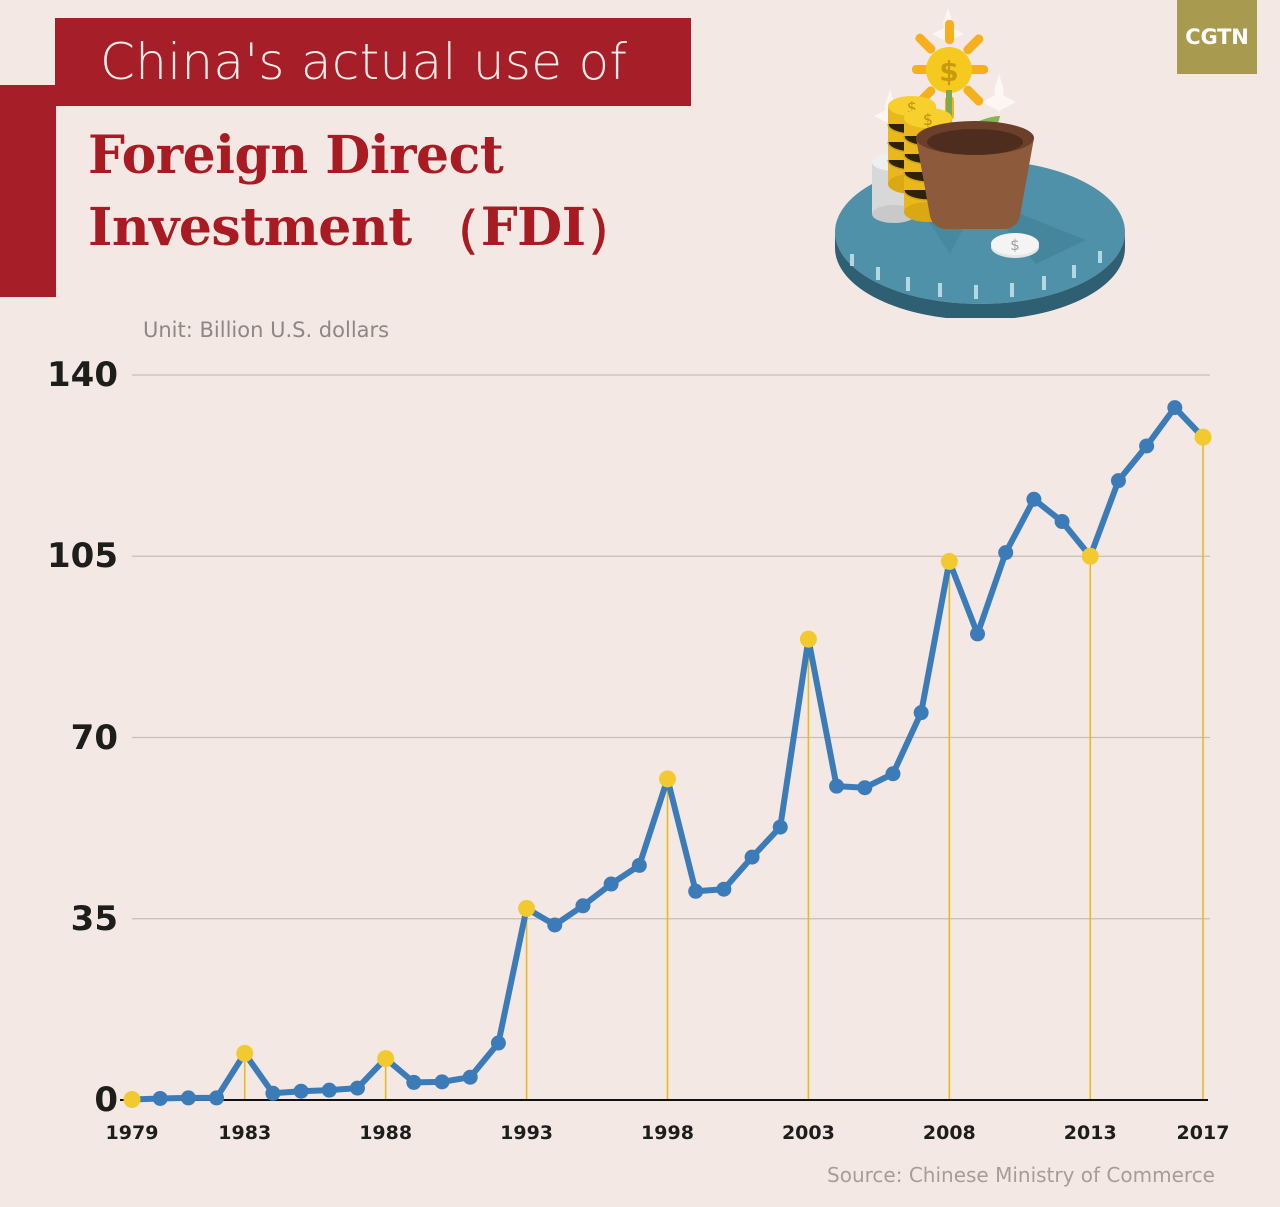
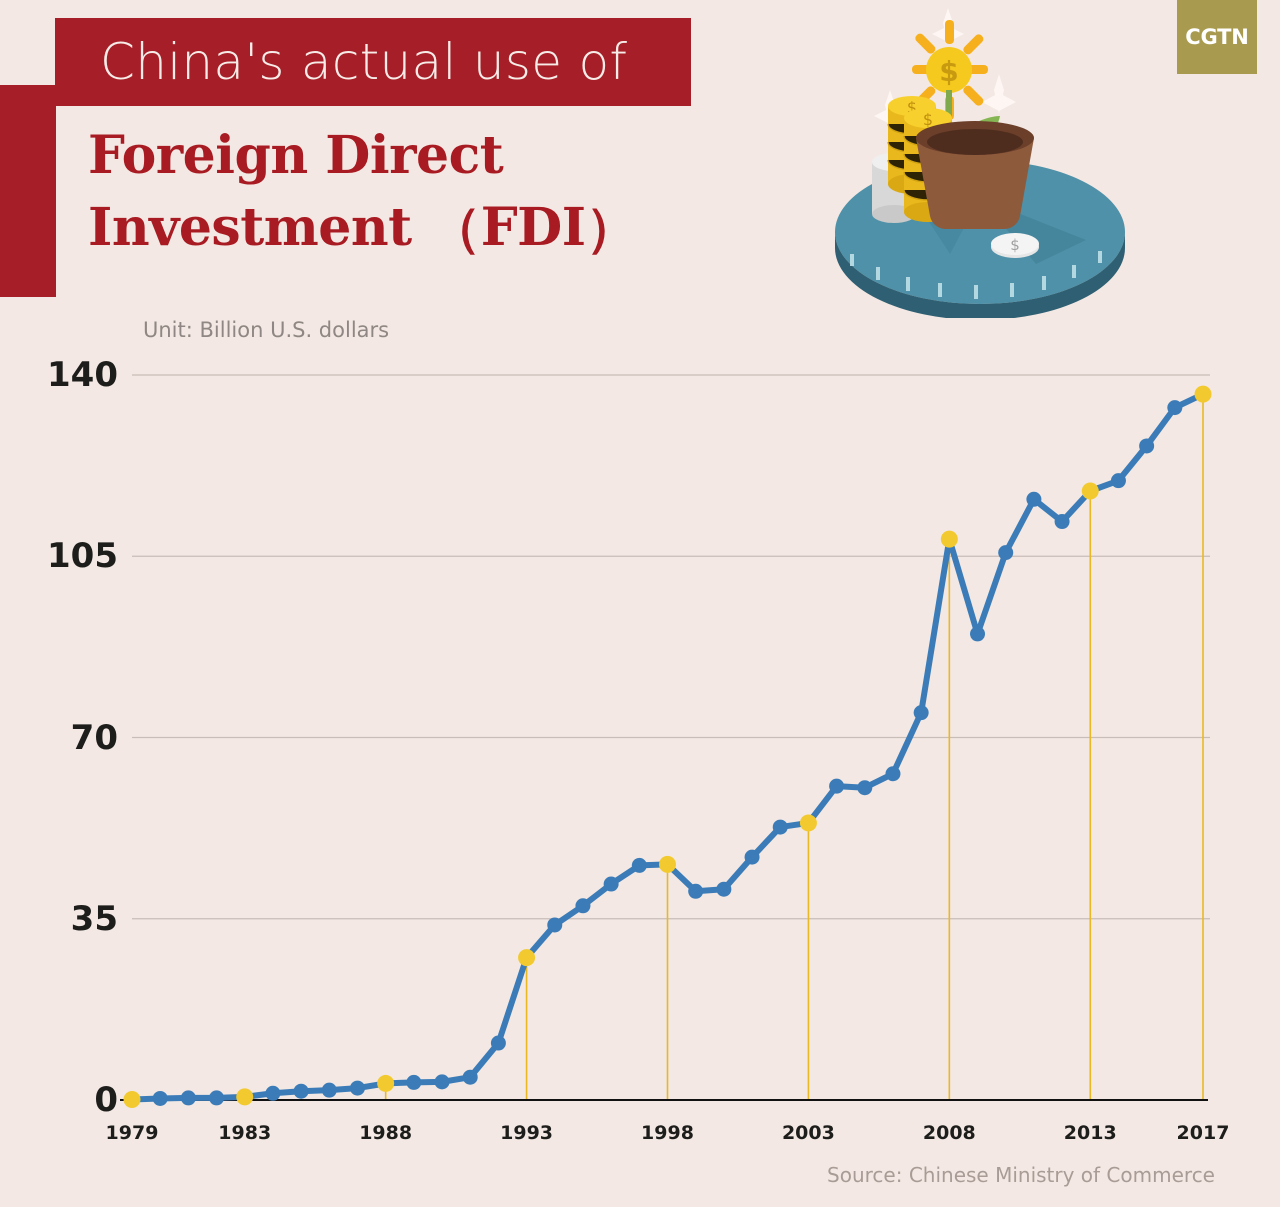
1983: 9 -> 1
1988: 8 -> 3
1993: 37 -> 28
1998: 62 -> 46
2003: 89 -> 54
2008: 104 -> 108
2013: 105 -> 118
2017: 128 -> 136
